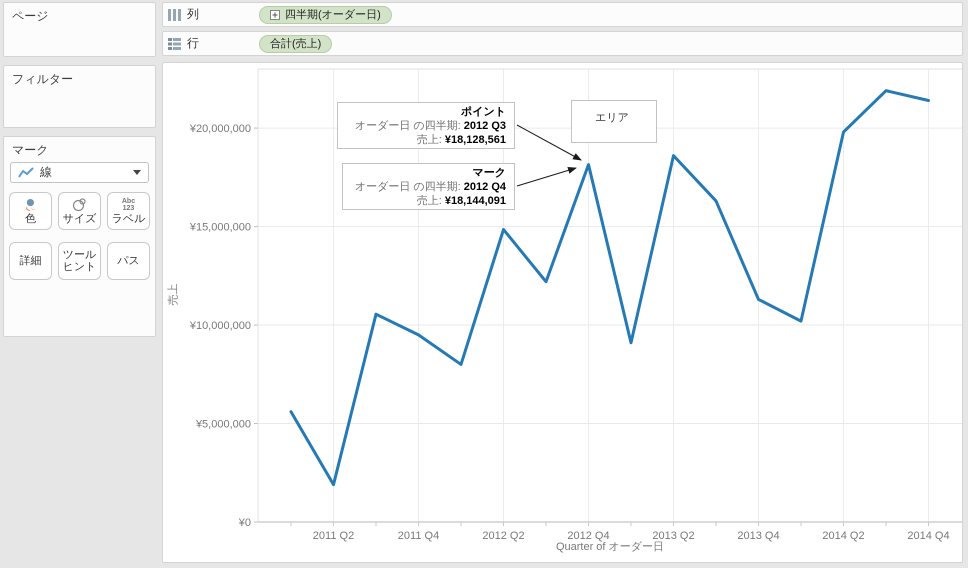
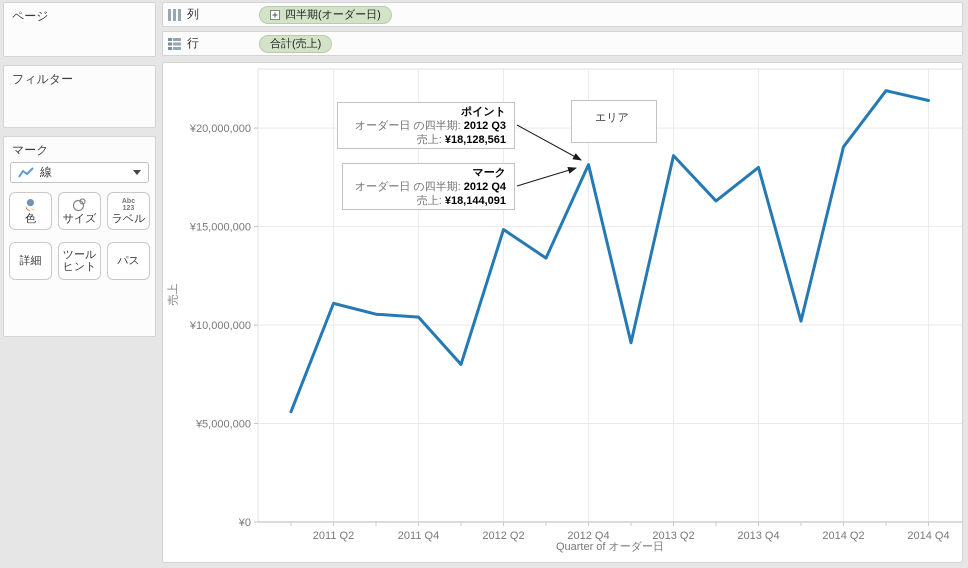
2011 Q2: ¥1900000 -> ¥11100000
2011 Q4: ¥9500000 -> ¥10400000
2012 Q3: ¥12200000 -> ¥13400000
2013 Q4: ¥11300000 -> ¥18000000
2014 Q2: ¥19800000 -> ¥19000000
